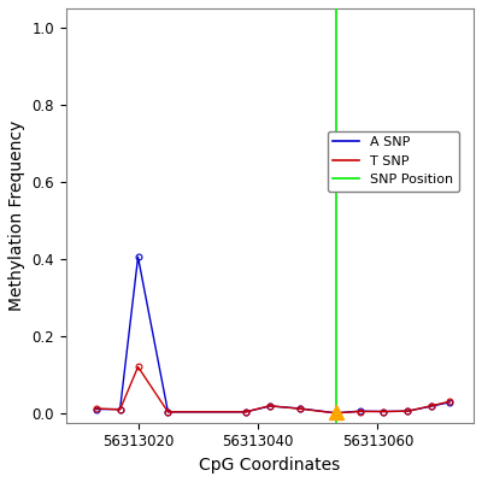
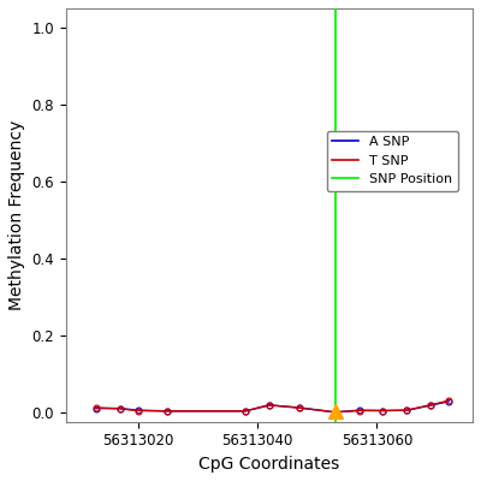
A SNP/56313020: 0.405 -> 0.005
T SNP/56313020: 0.120 -> 0.004
